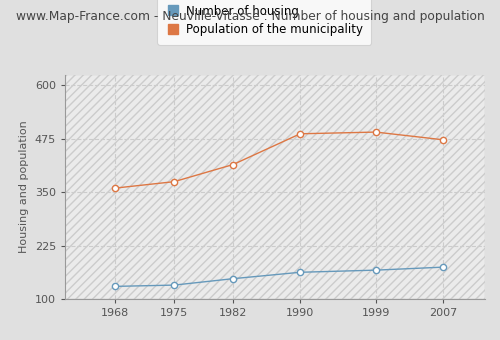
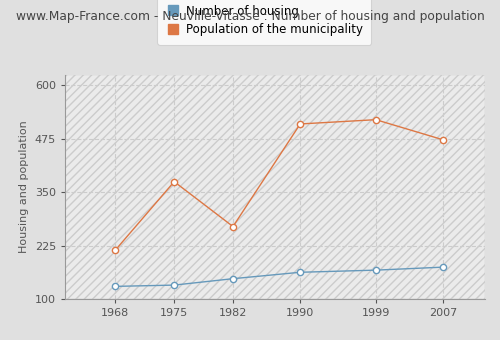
Population of the municipality/1968: 360 -> 215
Population of the municipality/1982: 415 -> 270
Population of the municipality/1990: 487 -> 510
Population of the municipality/1999: 491 -> 520
